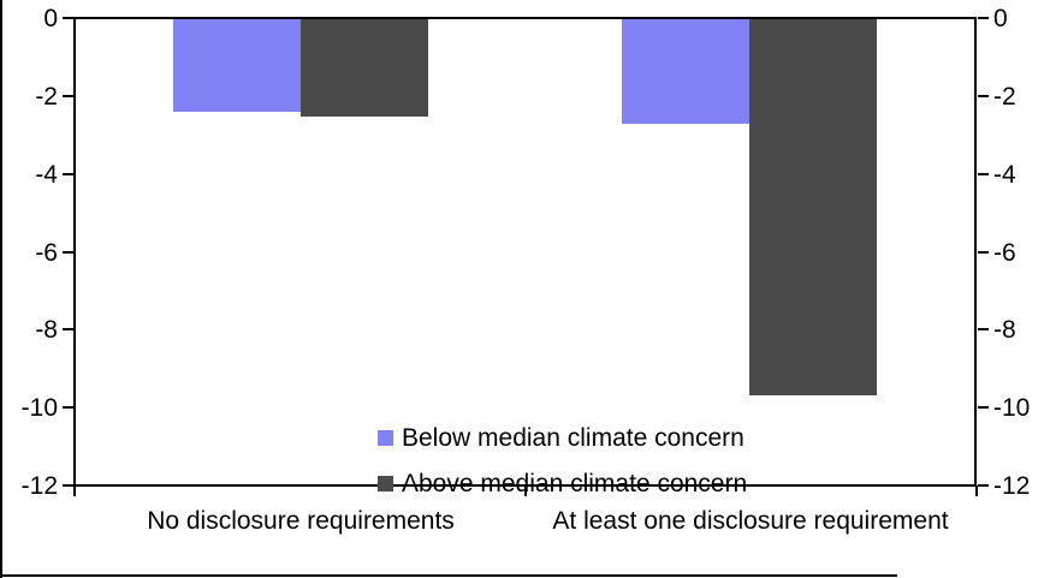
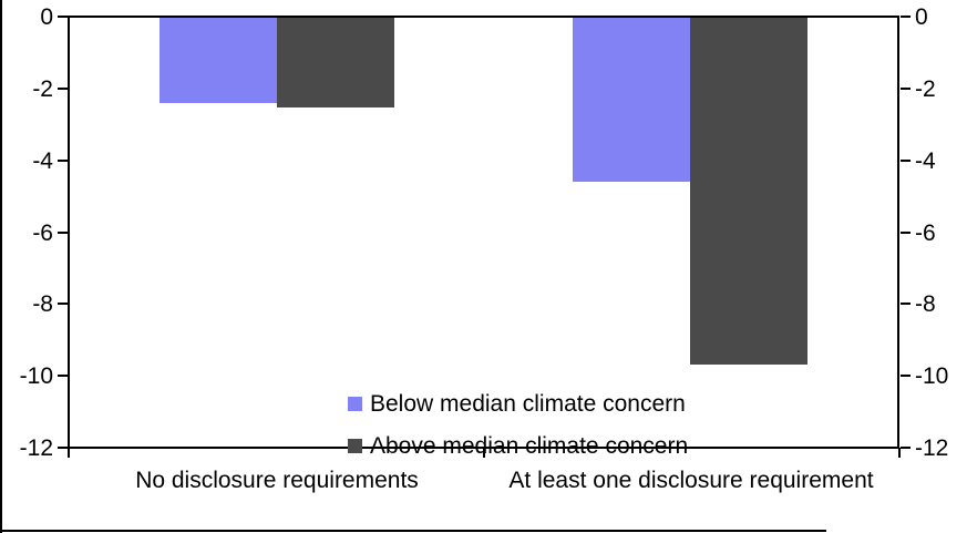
Below median climate concern/At least one disclosure requirement: -2.7 -> -4.6
